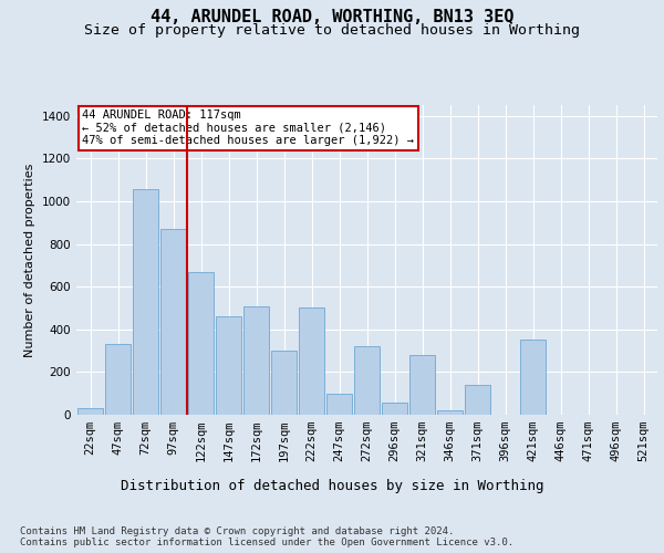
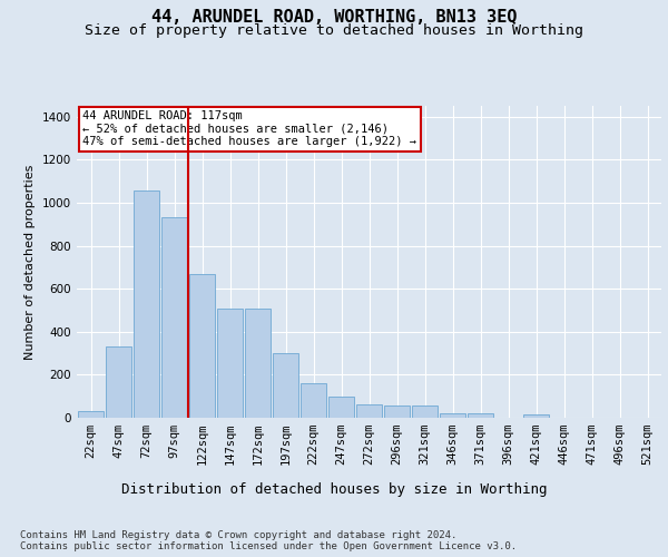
97sqm: 870 -> 930
147sqm: 460 -> 510
222sqm: 500 -> 160
272sqm: 320 -> 60
321sqm: 280 -> 60
371sqm: 140 -> 20
421sqm: 350 -> 20
